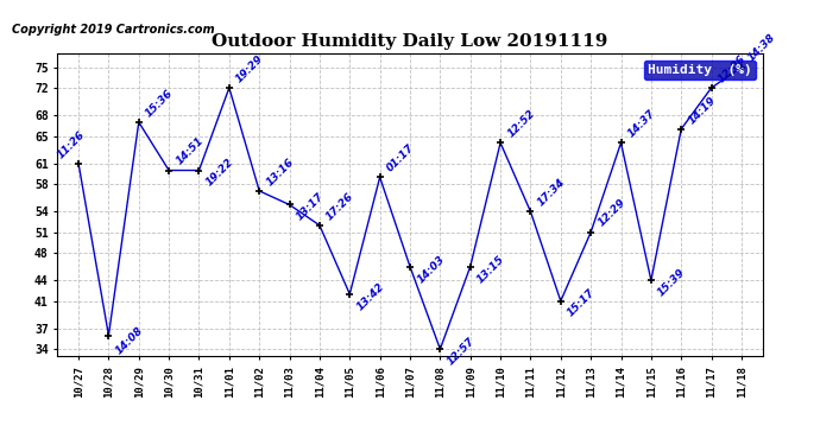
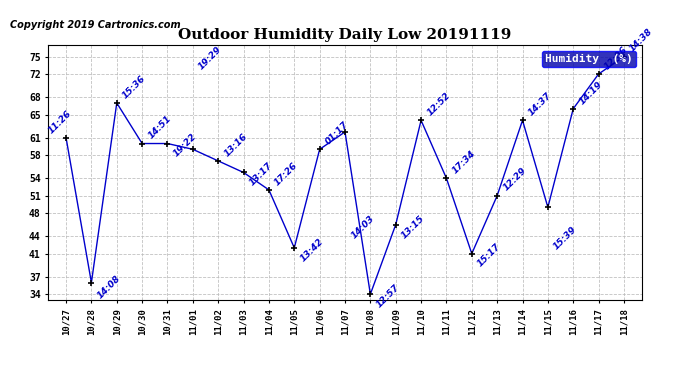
11/01: 72 -> 59
11/07: 46 -> 62
11/15: 44 -> 49
